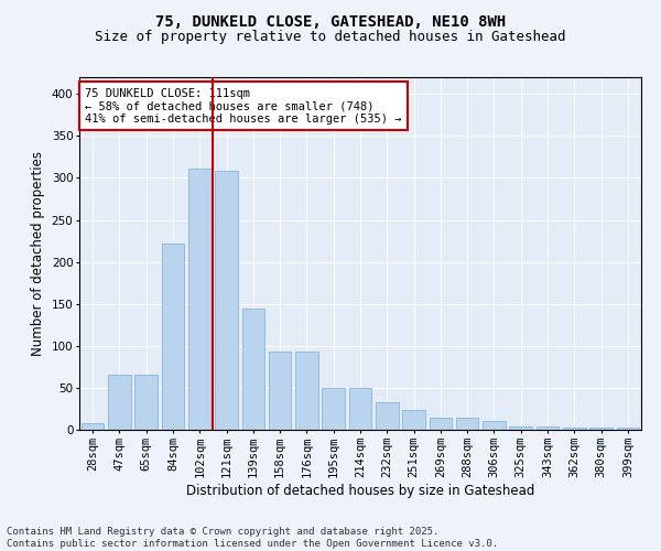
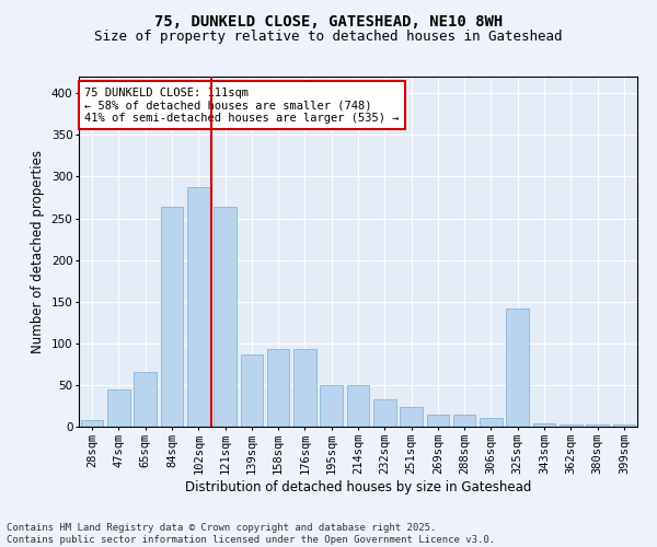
47sqm: 65 -> 44
84sqm: 222 -> 264
102sqm: 311 -> 288
121sqm: 308 -> 264
139sqm: 145 -> 86
325sqm: 4 -> 142
